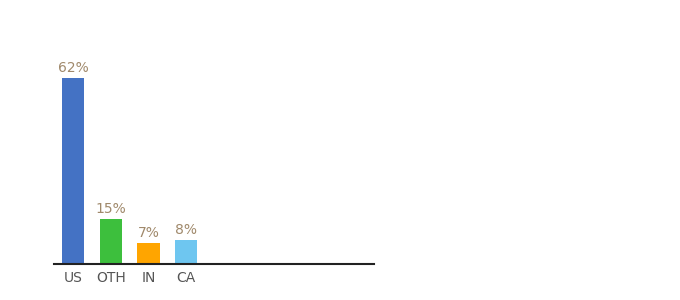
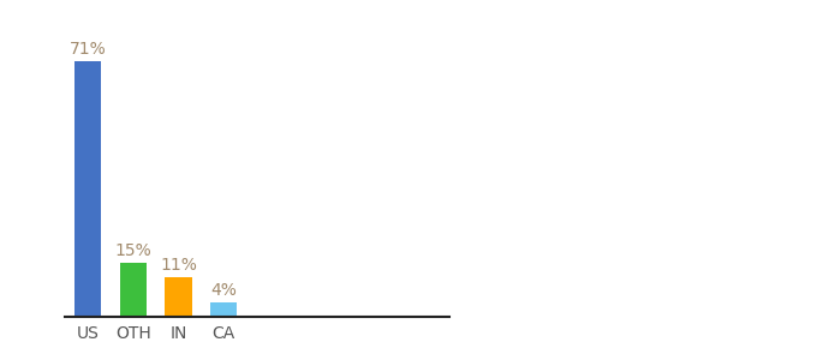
US: 62% -> 71%
IN: 7% -> 11%
CA: 8% -> 4%
